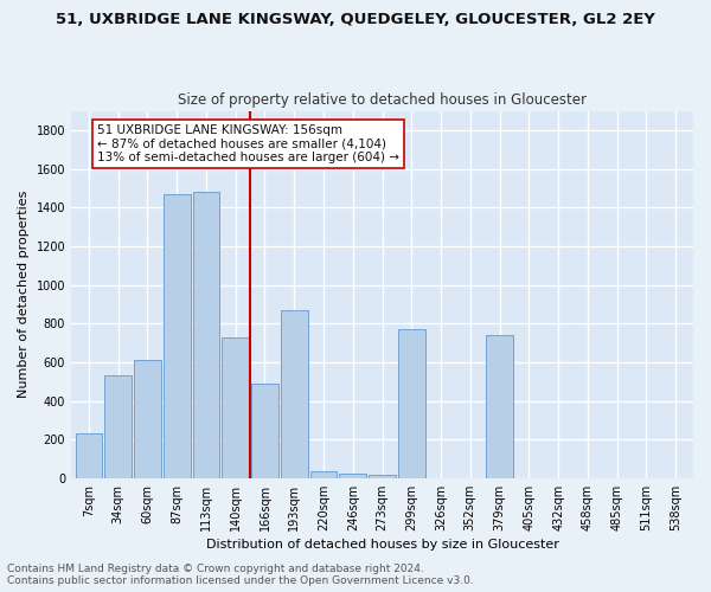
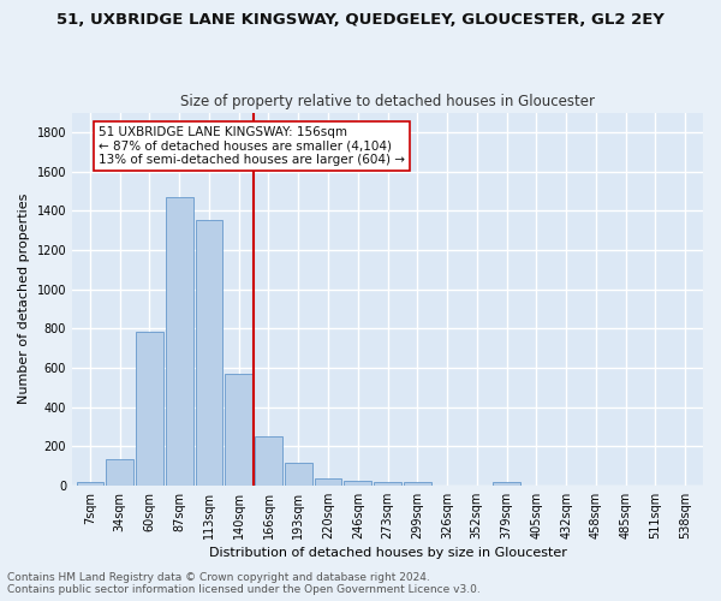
7sqm: 230 -> 20
34sqm: 530 -> 140
60sqm: 610 -> 780
113sqm: 1480 -> 1360
140sqm: 730 -> 570
166sqm: 490 -> 250
193sqm: 870 -> 120
299sqm: 770 -> 20
379sqm: 740 -> 20
